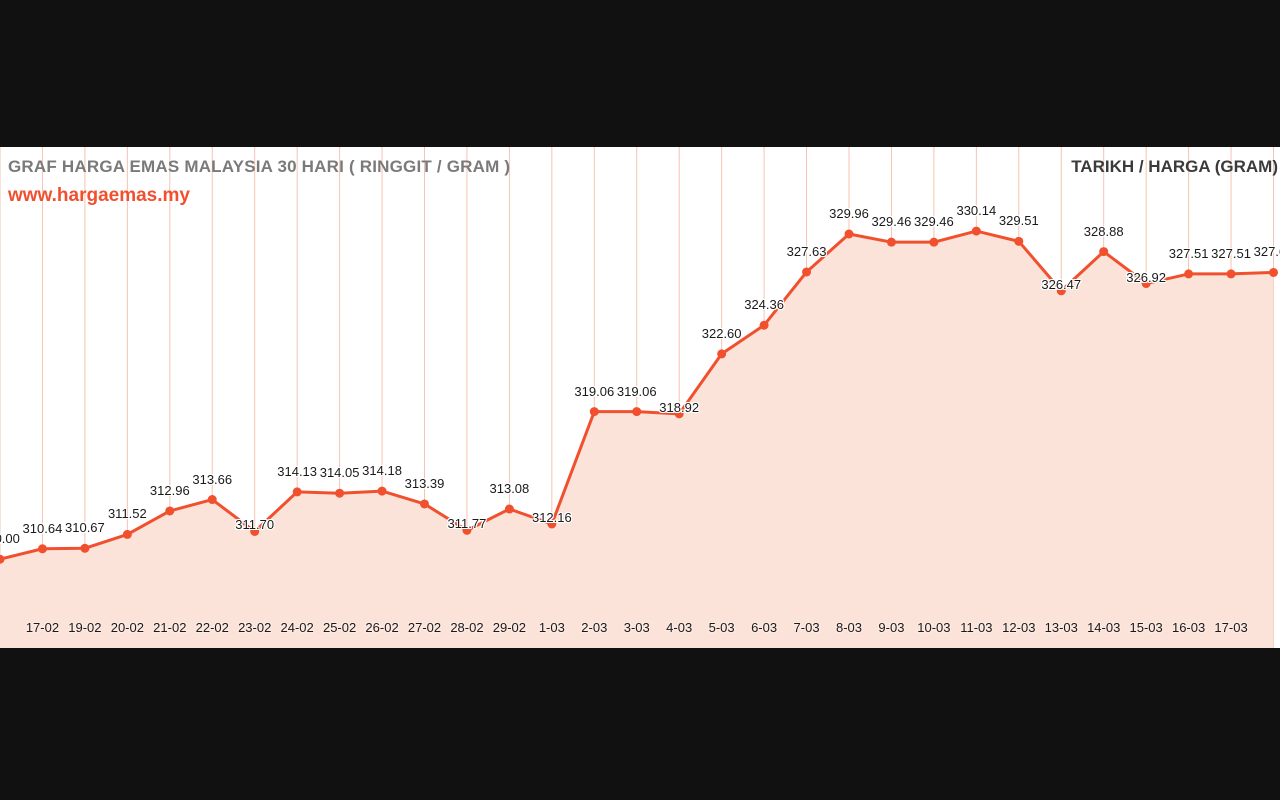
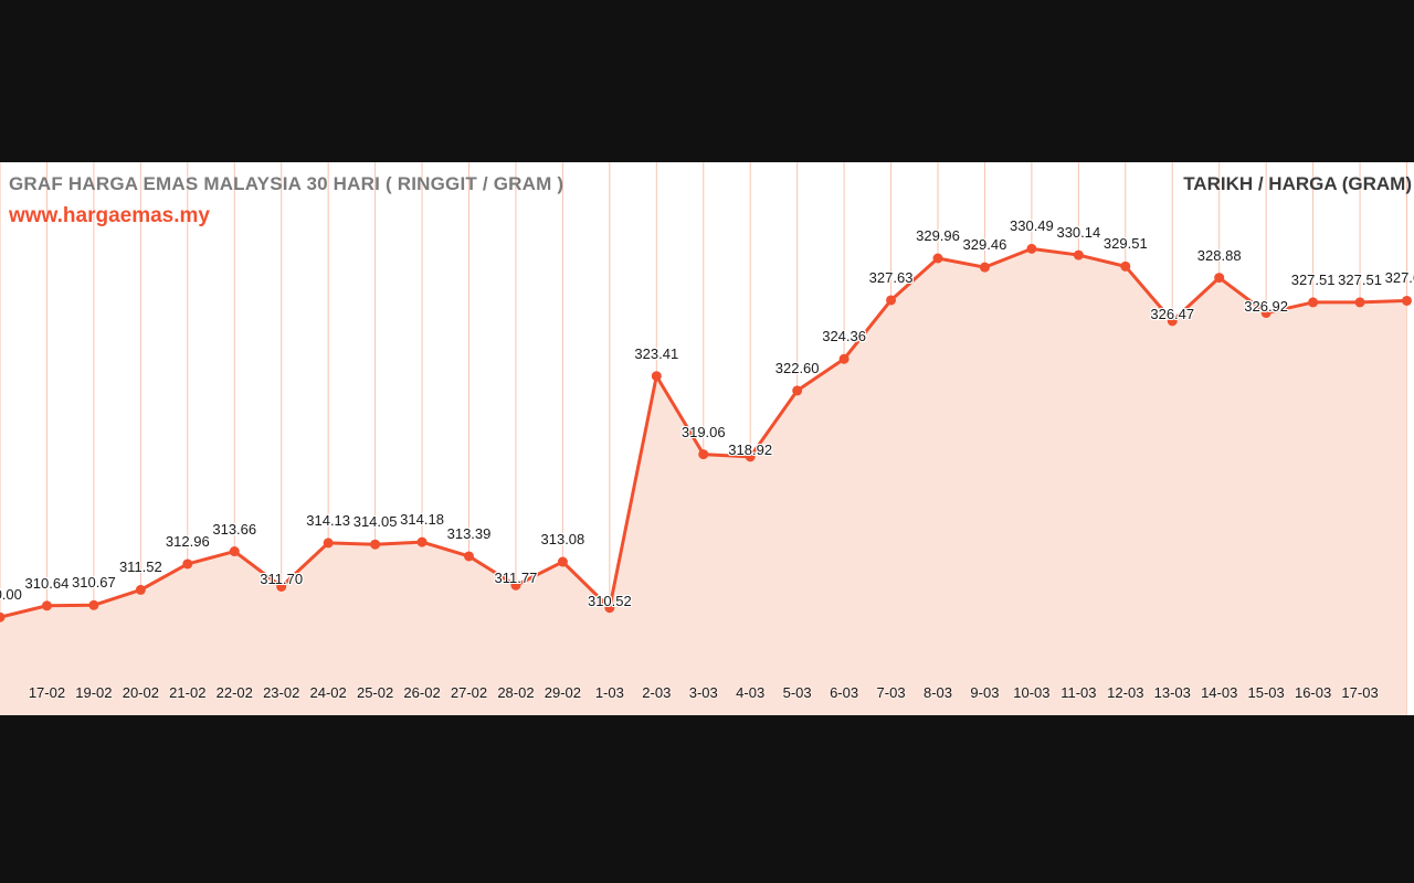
1-03: 312.16 -> 310.52
2-03: 319.06 -> 323.41
10-03: 329.46 -> 330.49
